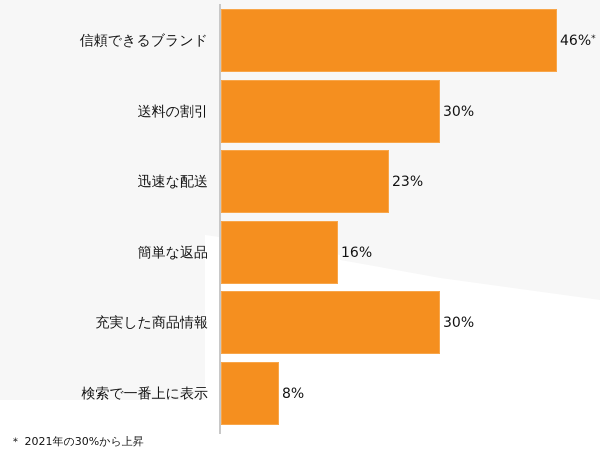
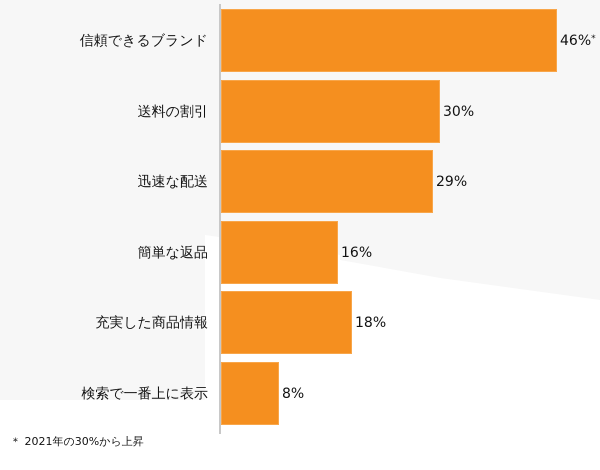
迅速な配送: 23% -> 29%
充実した商品情報: 30% -> 18%
